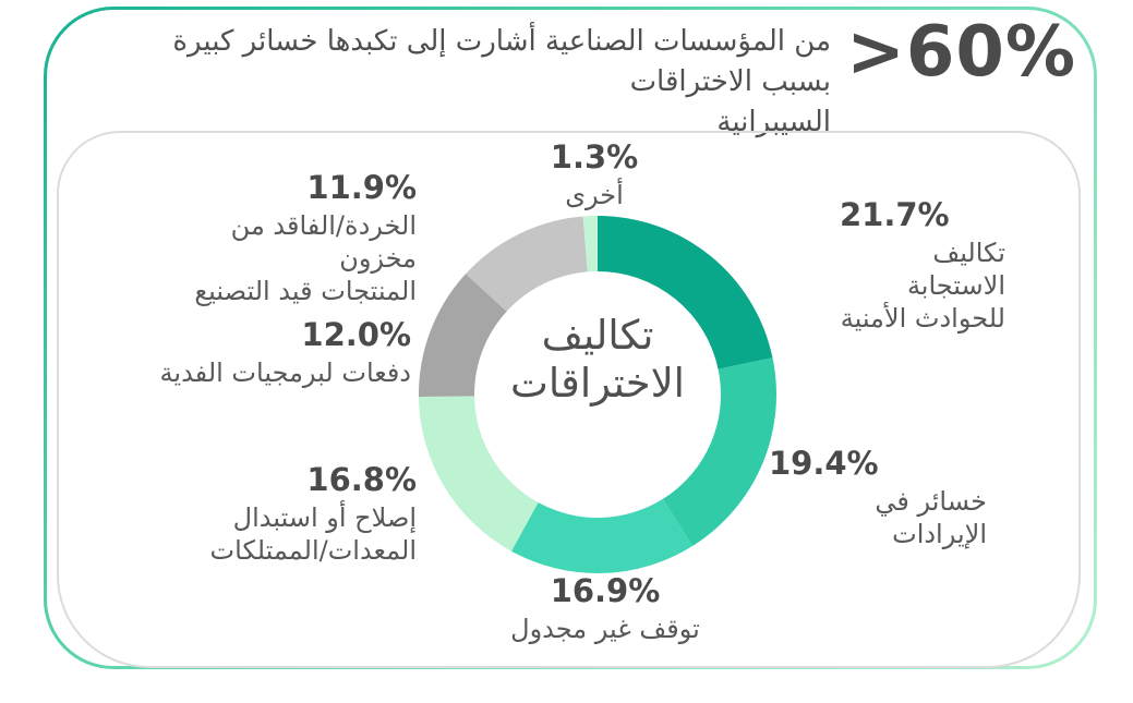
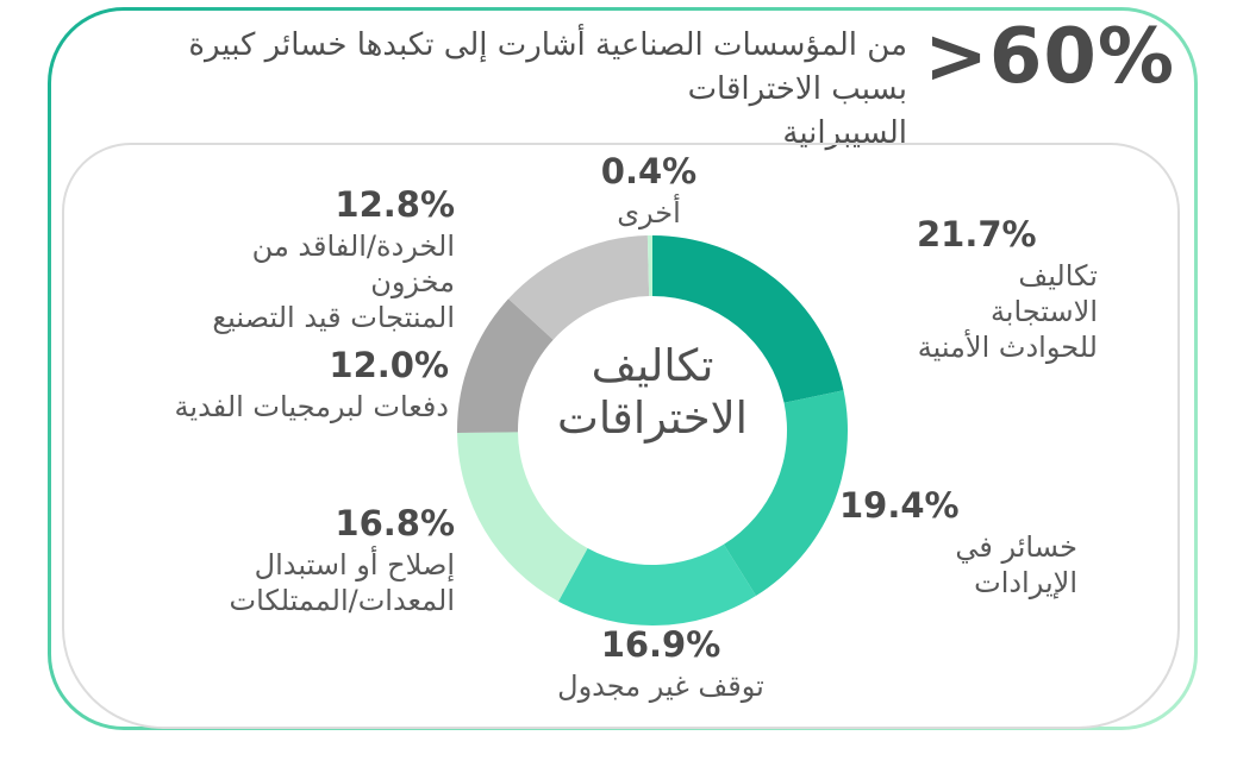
الخردة/الفاقد من مخزون المنتجات قيد التصنيع: 11.9% -> 12.8%
أخرى: 1.3% -> 0.4%
